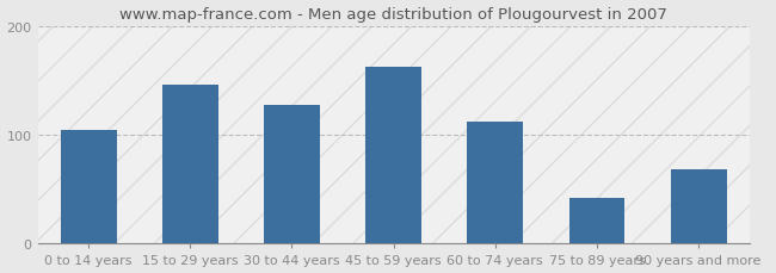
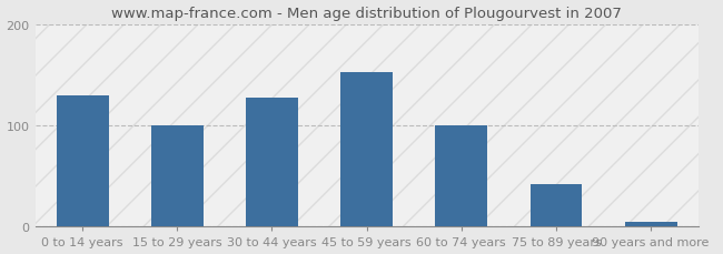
0 to 14 years: 104 -> 130
15 to 29 years: 146 -> 100
45 to 59 years: 162 -> 152
60 to 74 years: 112 -> 100
90 years and more: 68 -> 5
